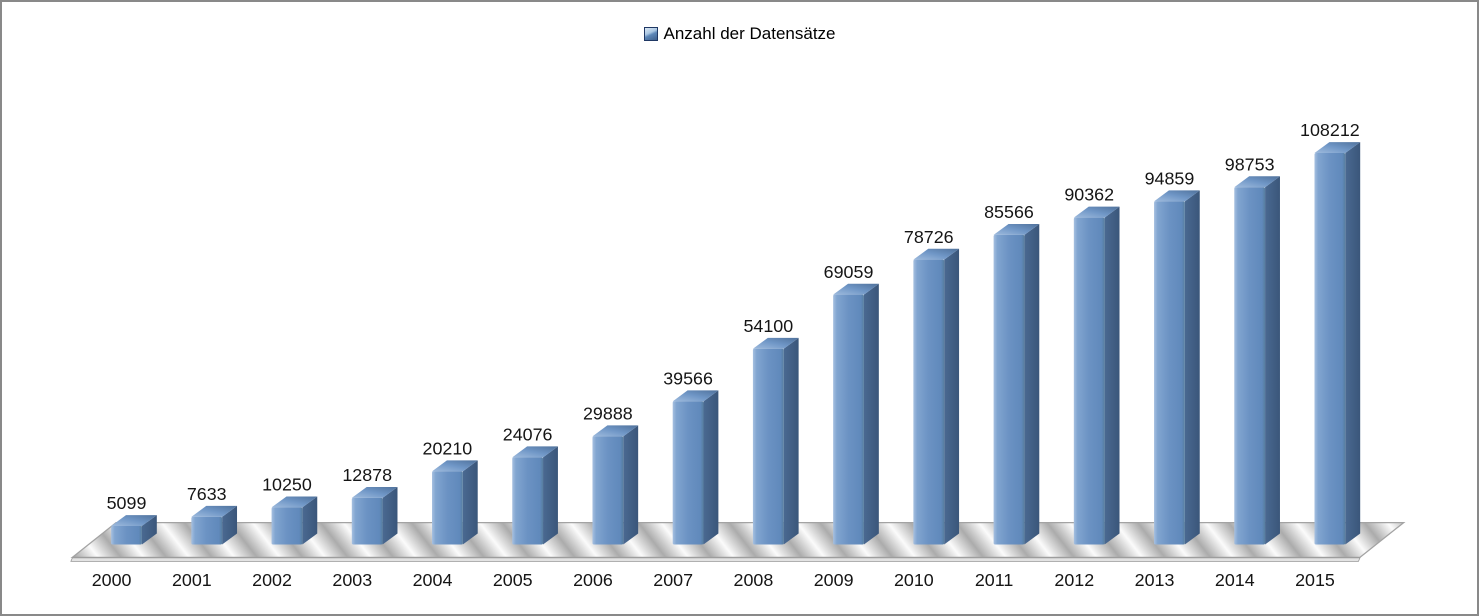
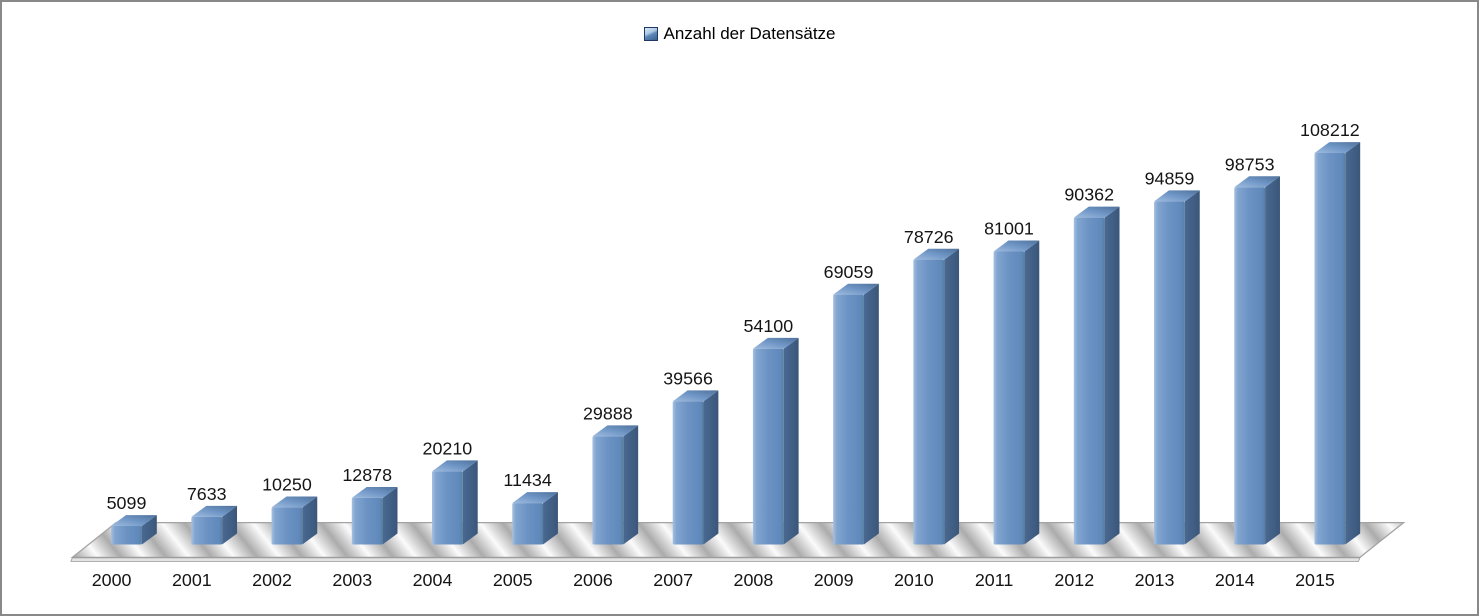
2005: 24076 -> 11434
2011: 85566 -> 81001
